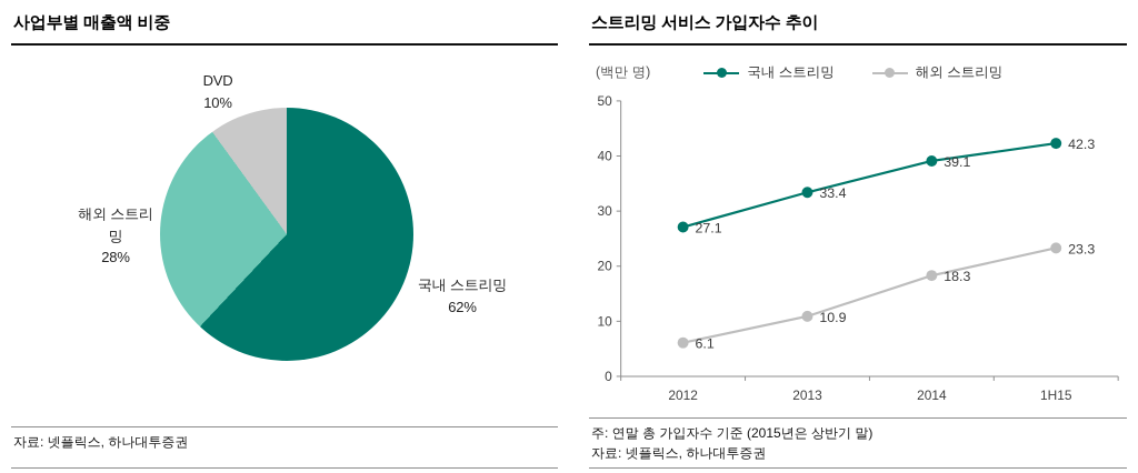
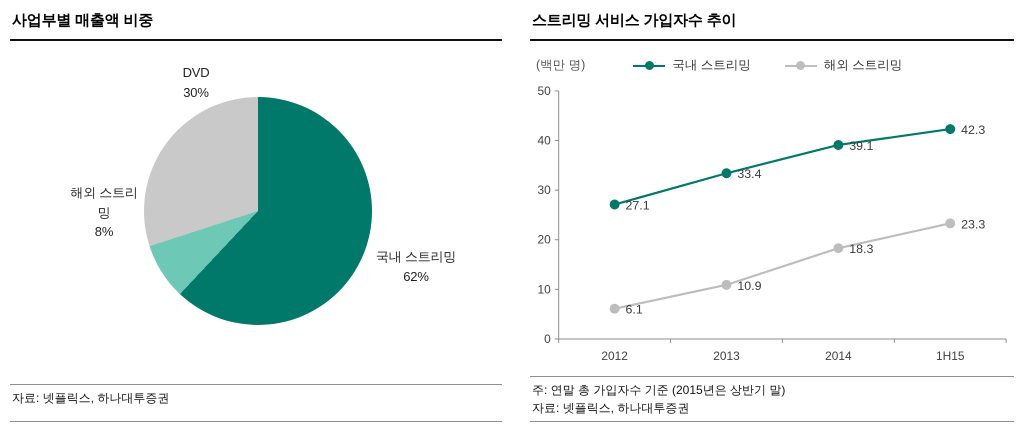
사업부별 매출액 비중/해외 스트리밍: 28% -> 8%
사업부별 매출액 비중/DVD: 10% -> 30%
